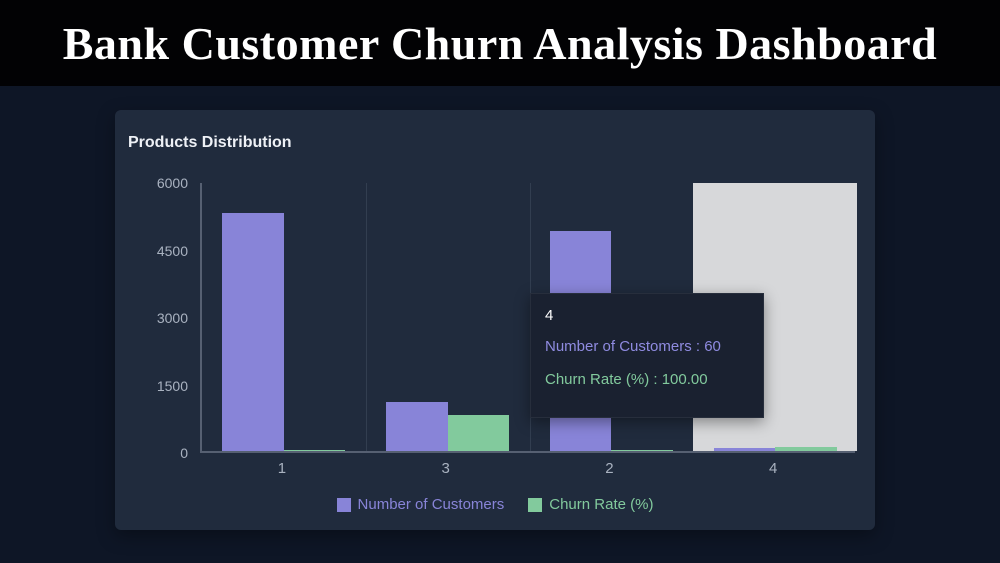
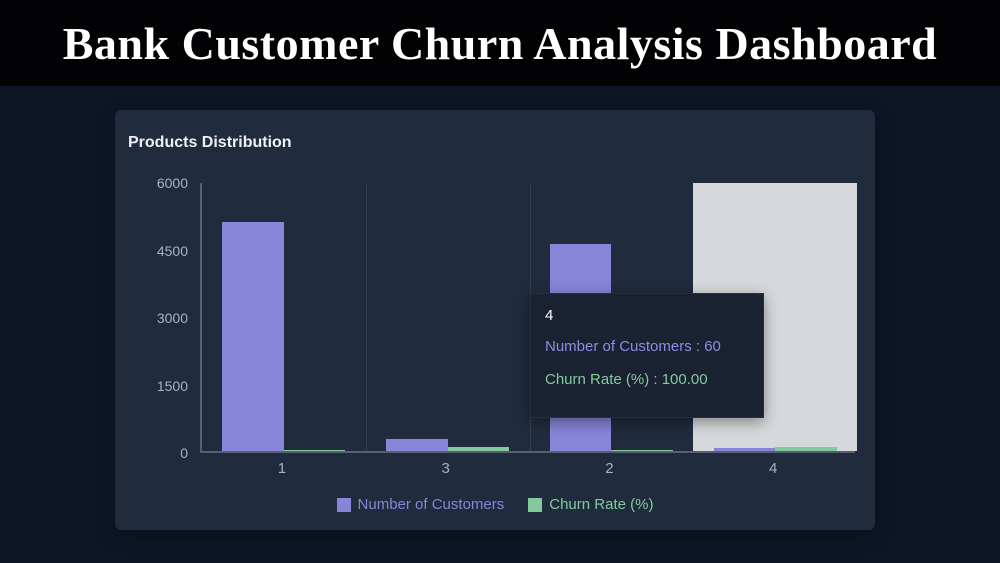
Number of Customers/1: 5300 -> 5100
Number of Customers/3: 1100 -> 300
Churn Rate (%)/3: 800 -> 100
Number of Customers/2: 4900 -> 4600
